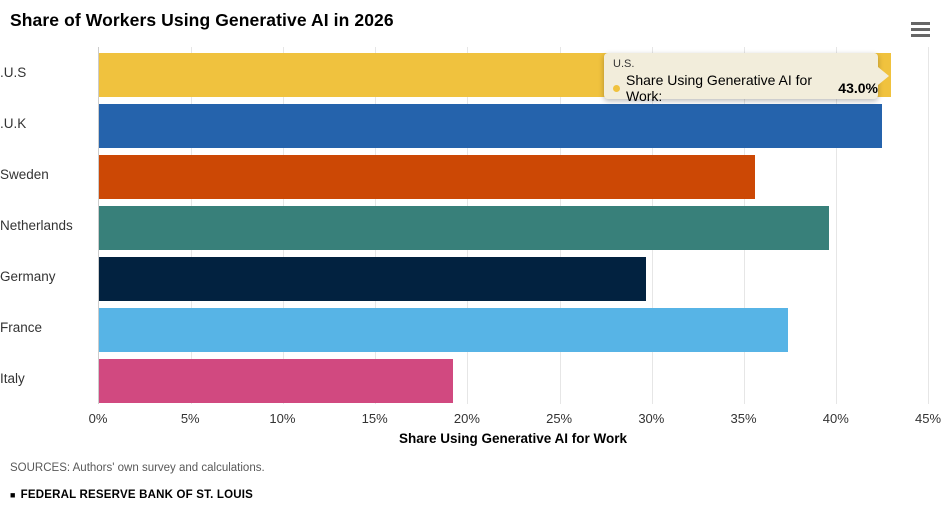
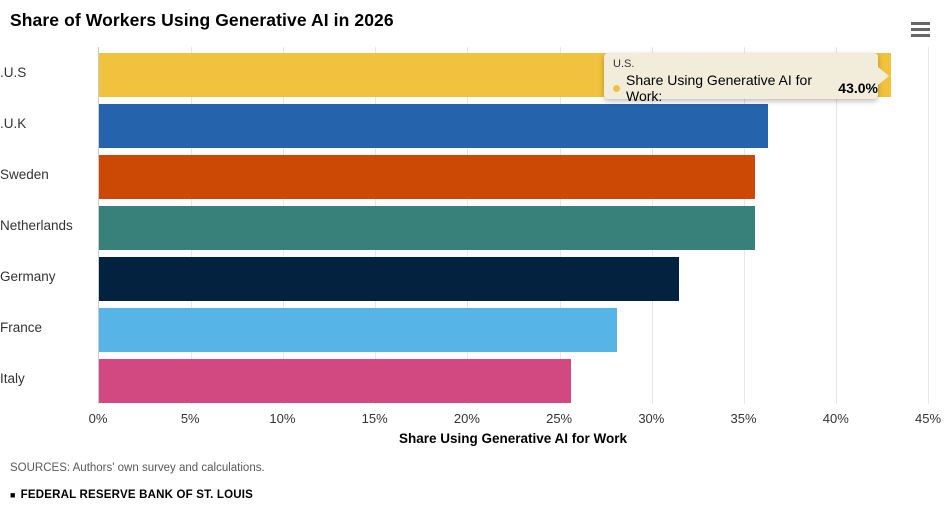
U.K.: 42.5% -> 36.3%
Netherlands: 39.6% -> 35.6%
Germany: 29.7% -> 31.5%
France: 37.4% -> 28.1%
Italy: 19.2% -> 25.6%
